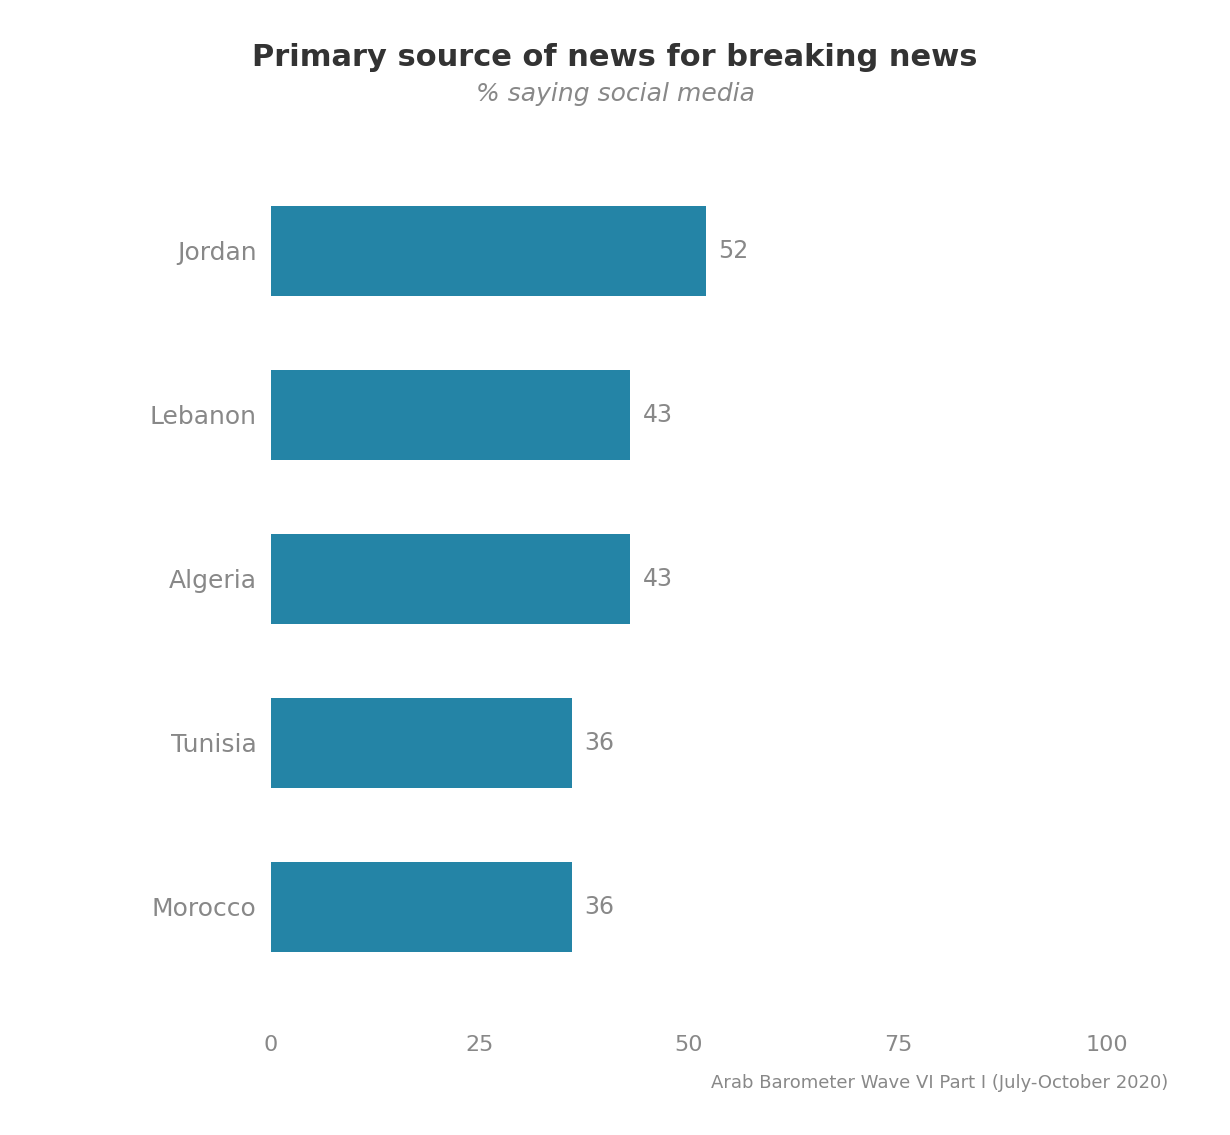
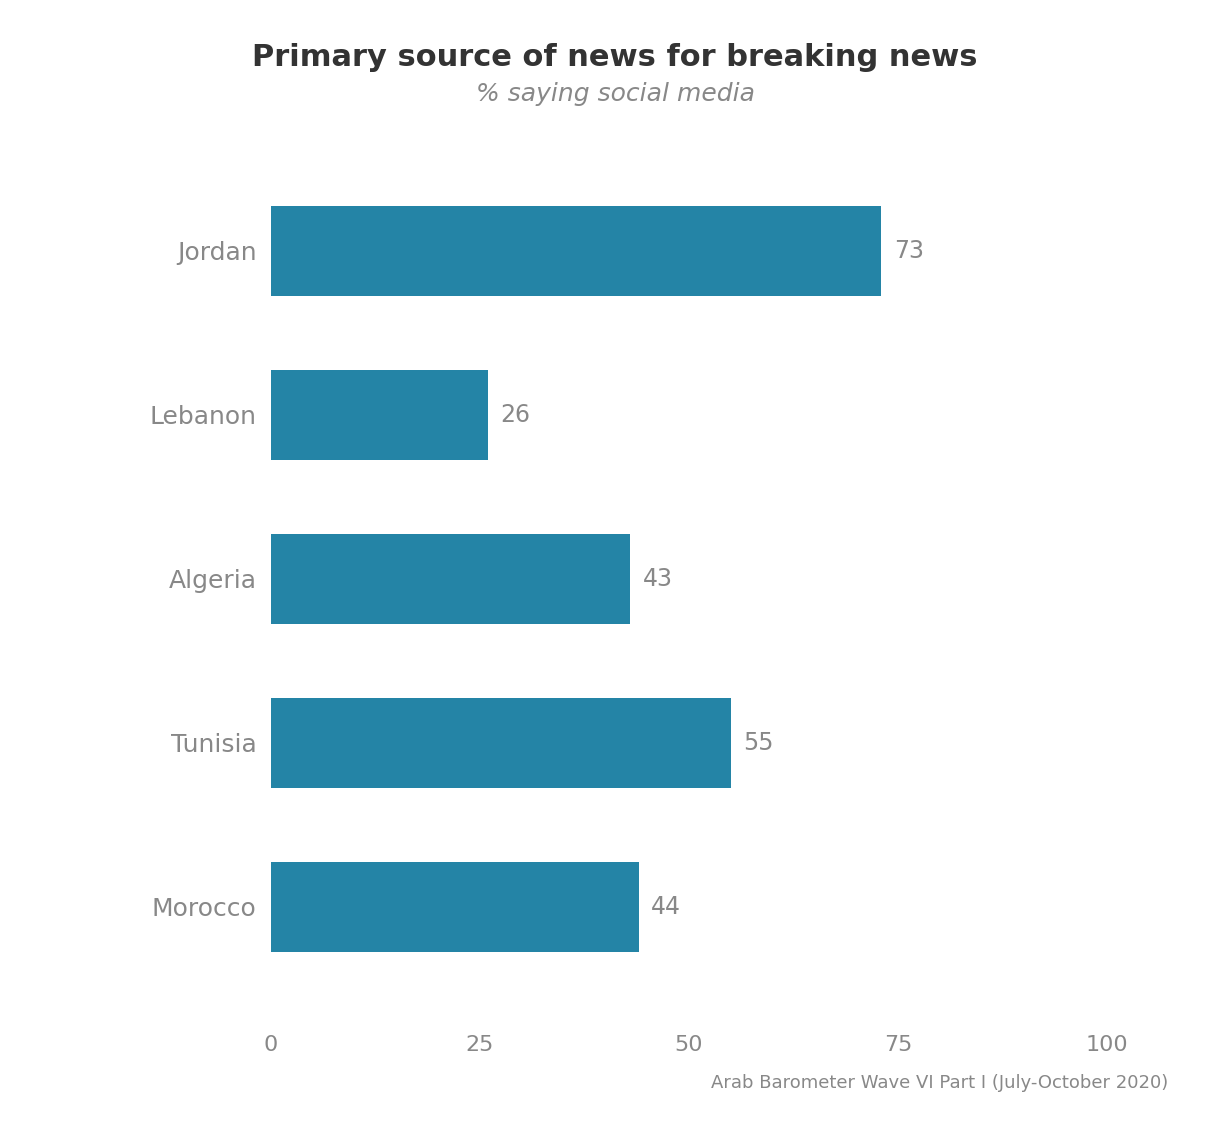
Jordan: 52 -> 73
Lebanon: 43 -> 26
Tunisia: 36 -> 55
Morocco: 36 -> 44
